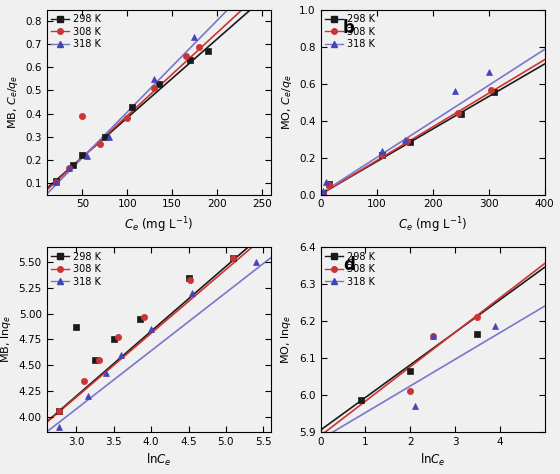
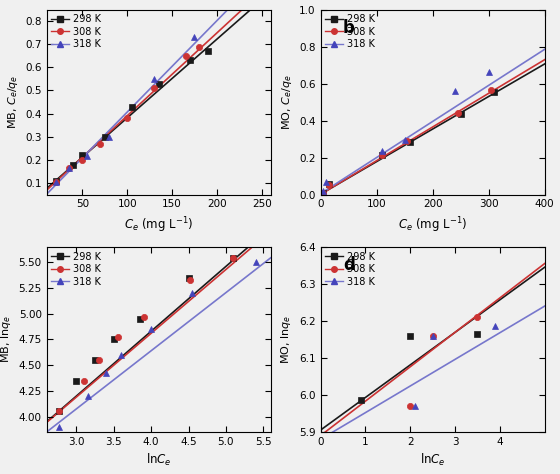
308 K/50: 0.390 -> 0.200
298 K/3.0: 4.87 -> 4.35
298 K/2: 6.065 -> 6.160
308 K/2: 6.01 -> 5.97
